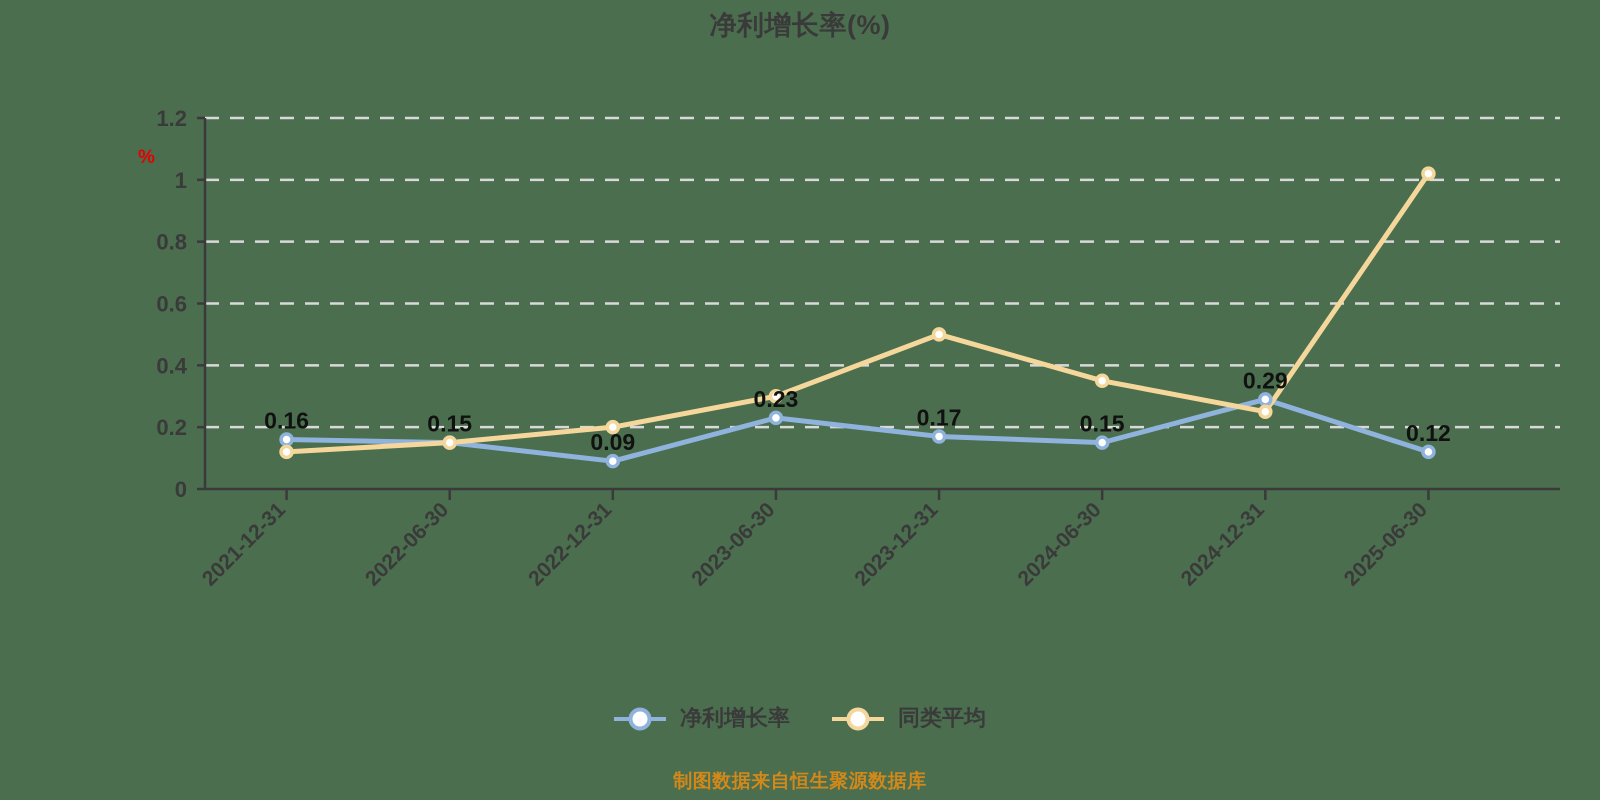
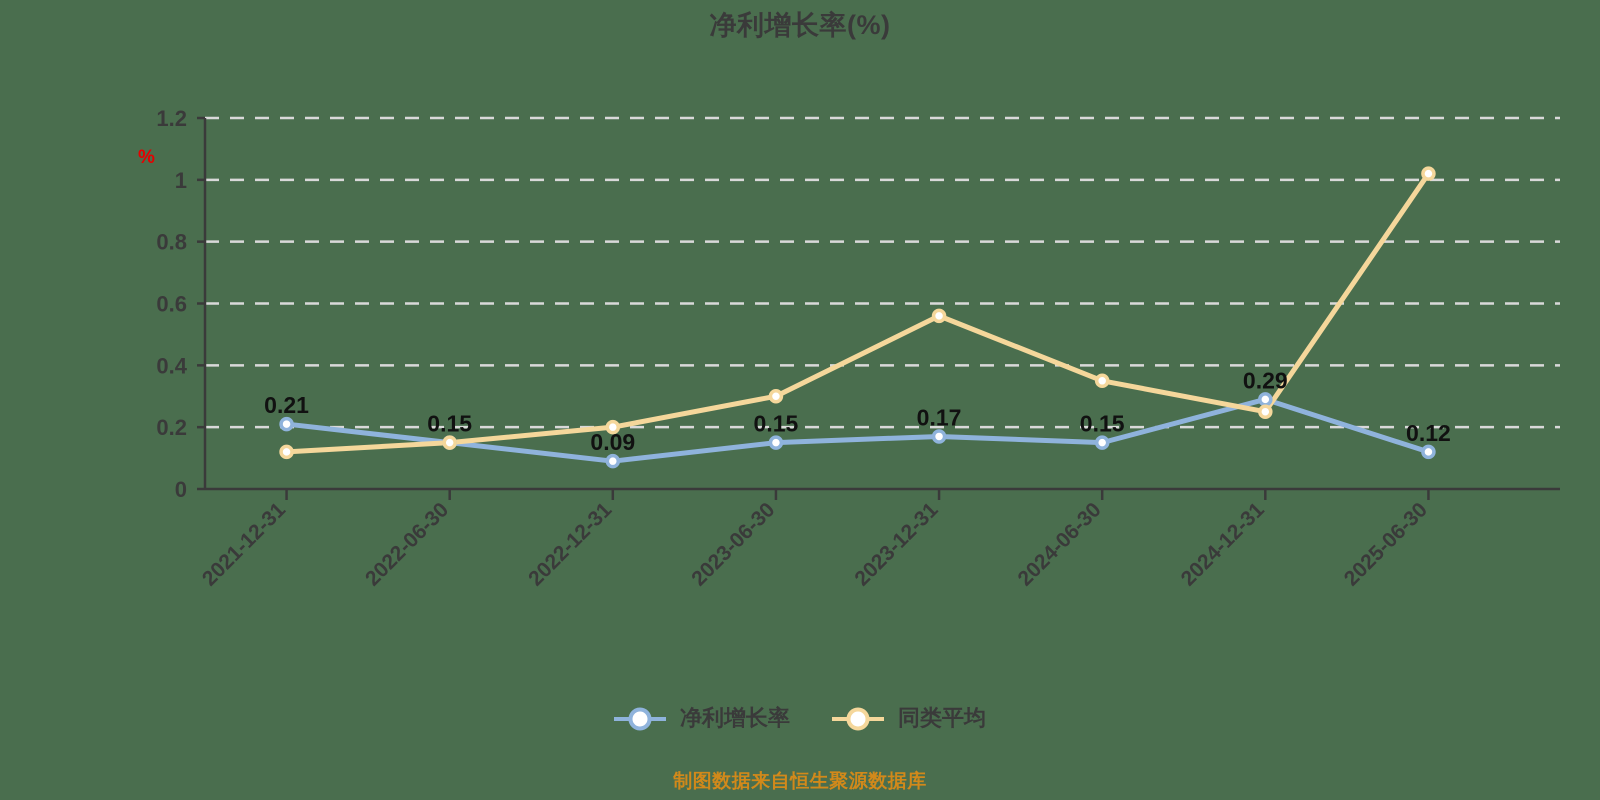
净利增长率/2021-12-31: 0.16 -> 0.21
净利增长率/2023-06-30: 0.23 -> 0.15
同类平均/2023-12-31: 0.50 -> 0.56
